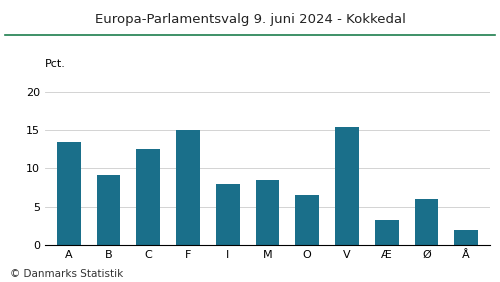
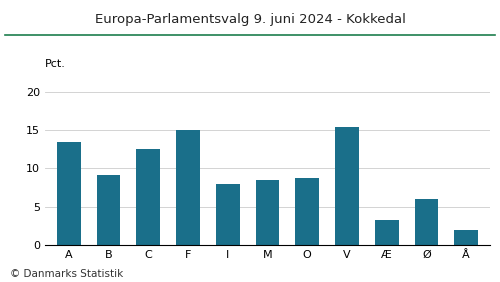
O: 6.6 -> 8.8
